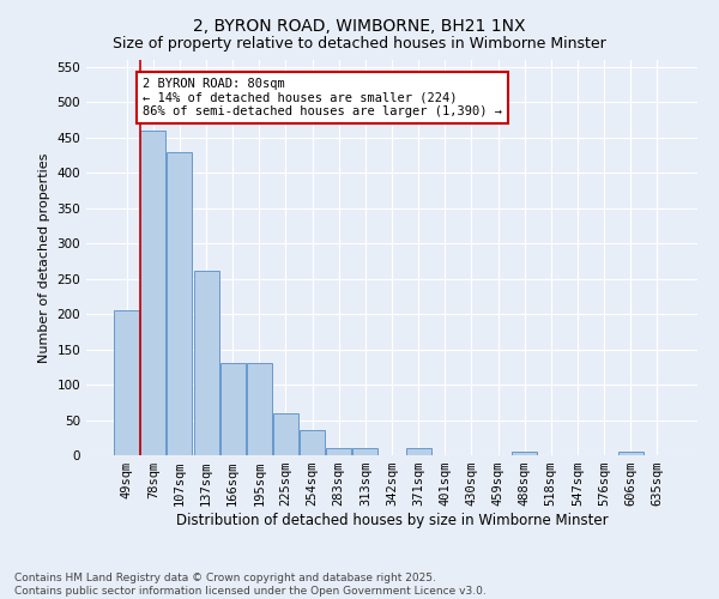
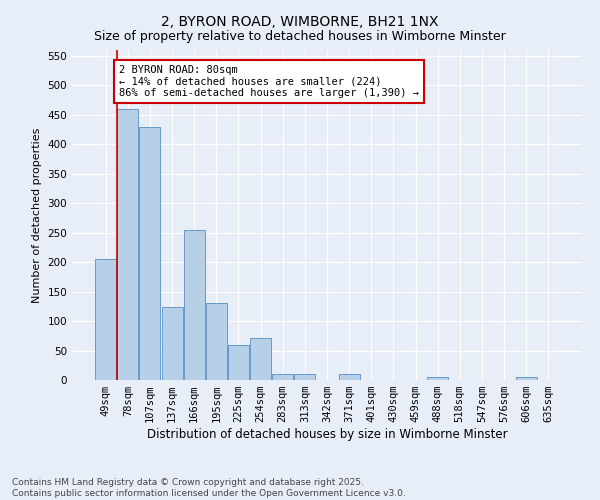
137sqm: 262 -> 124
166sqm: 130 -> 254
254sqm: 35 -> 72
